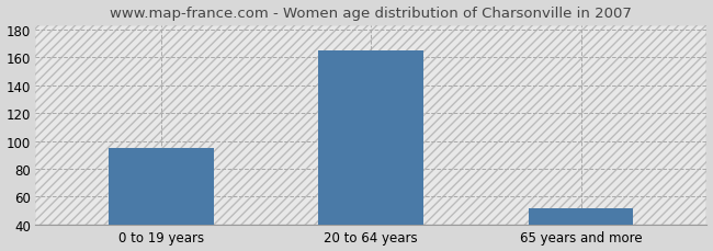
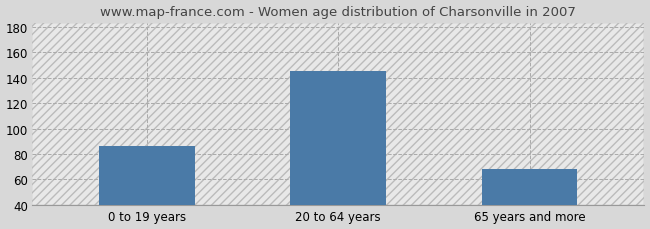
0 to 19 years: 95 -> 86
20 to 64 years: 165 -> 145
65 years and more: 52 -> 68
